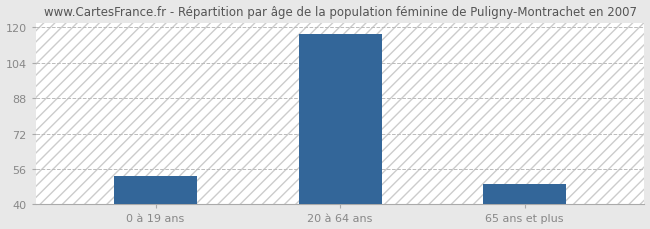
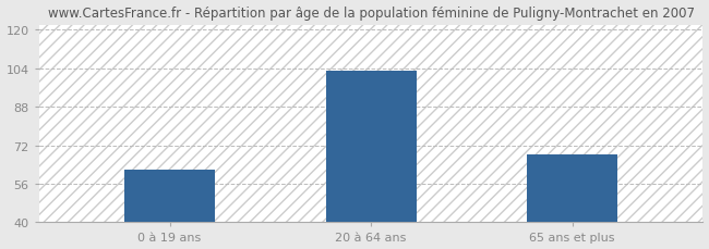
0 à 19 ans: 53 -> 62
20 à 64 ans: 117 -> 103
65 ans et plus: 49 -> 68
